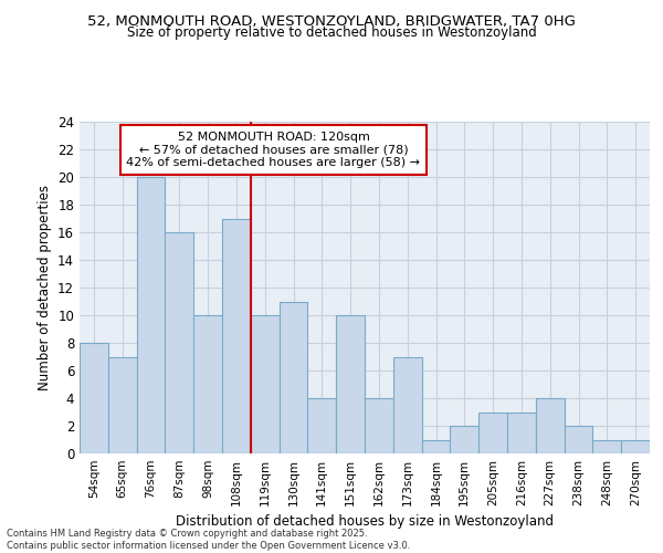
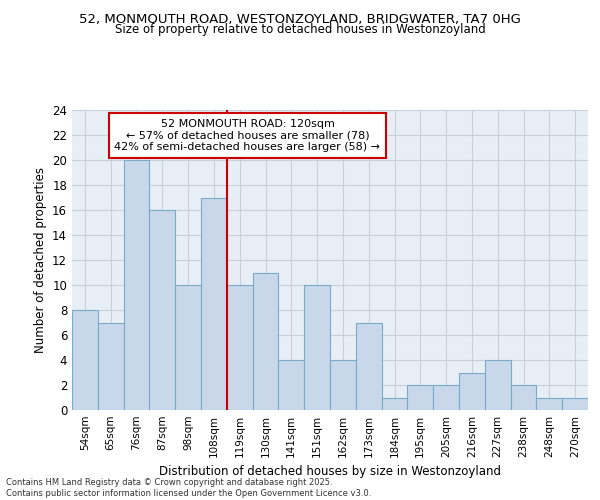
205sqm: 3 -> 2
